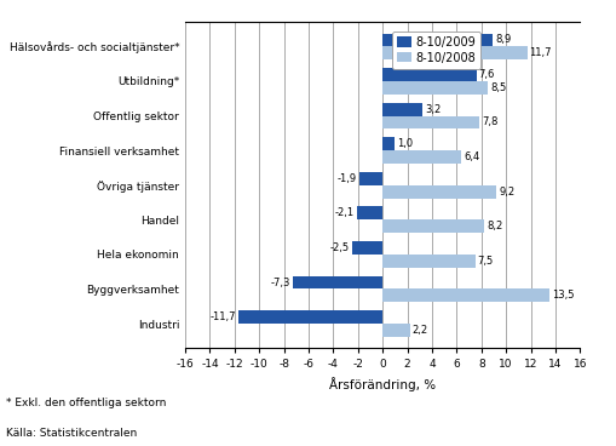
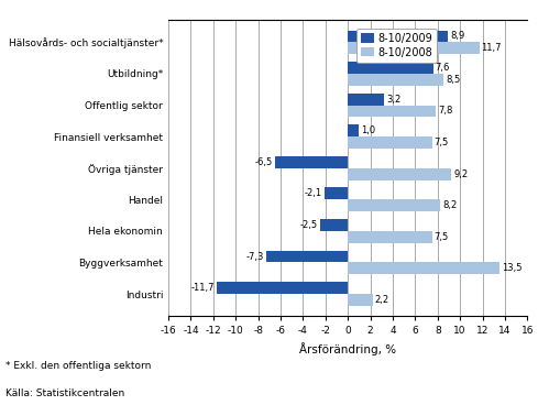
8-10/2008/Finansiell verksamhet: 6,4 -> 7,5
8-10/2009/Övriga tjänster: -1,9 -> -6,5
